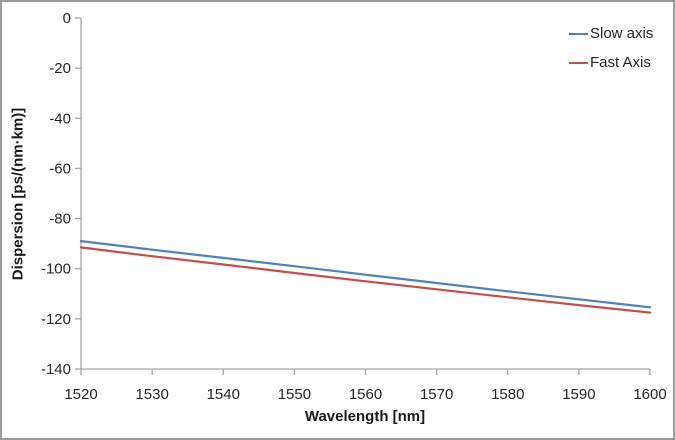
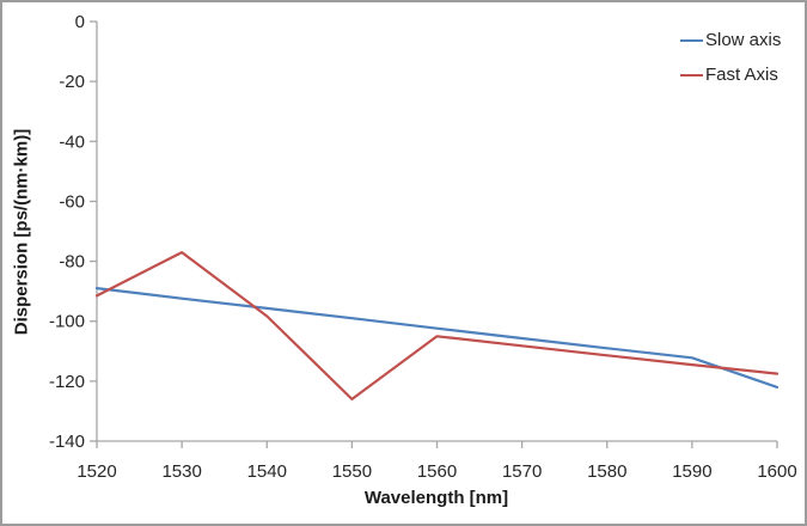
Fast Axis/1530: -95 -> -77
Fast Axis/1550: -102 -> -126
Slow axis/1600: -115 -> -122
